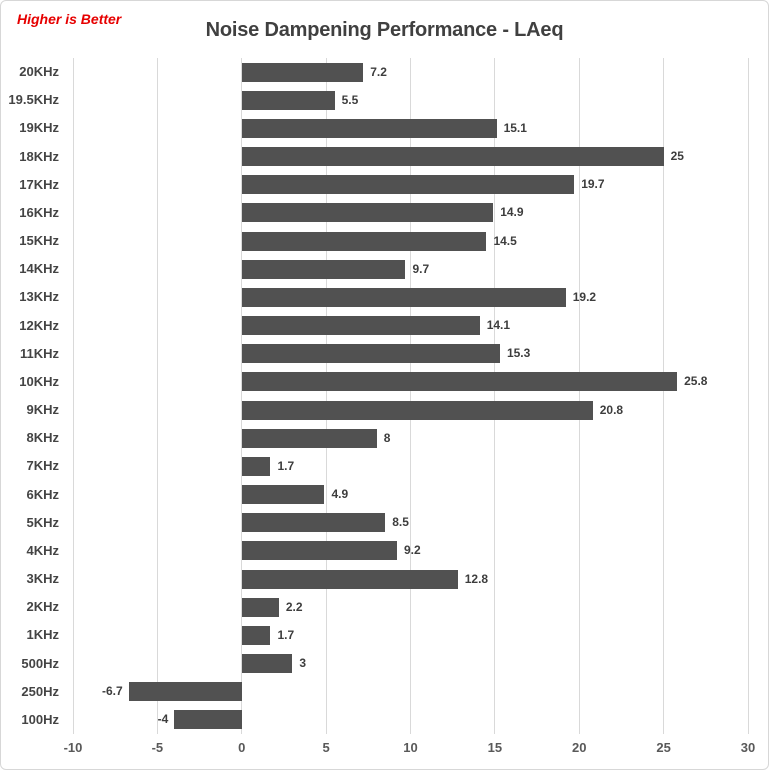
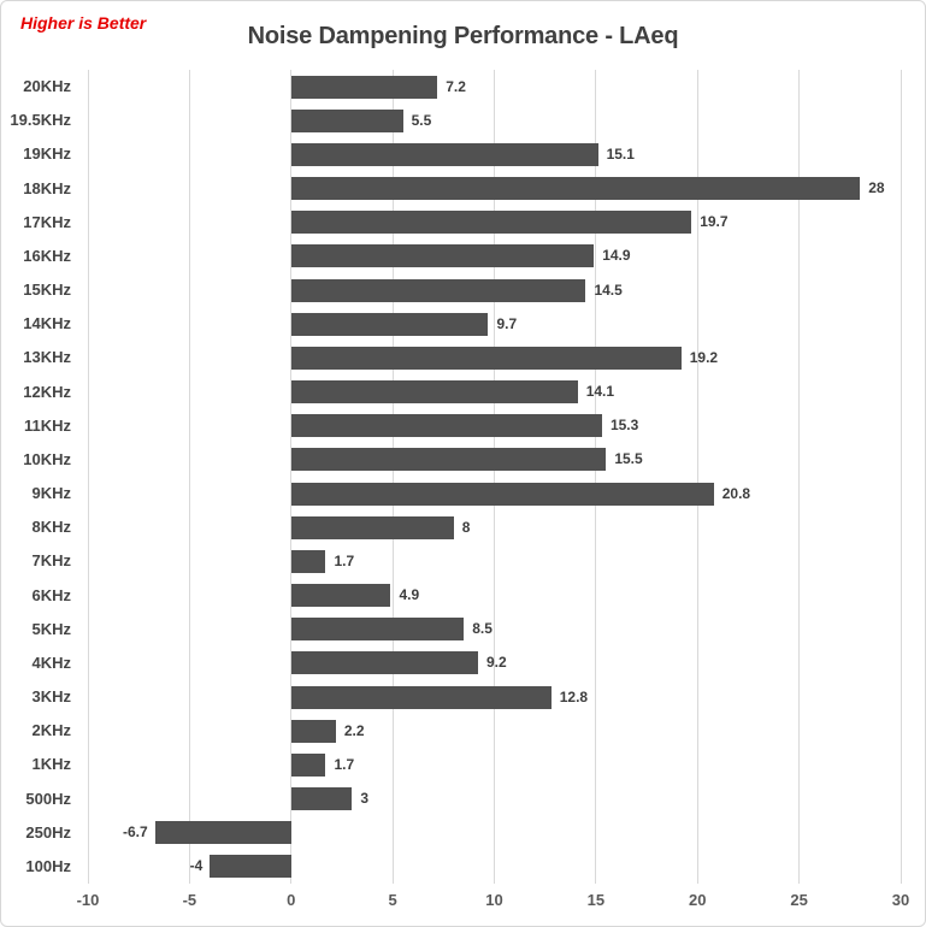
18KHz: 25 -> 28
10KHz: 25.8 -> 15.5
